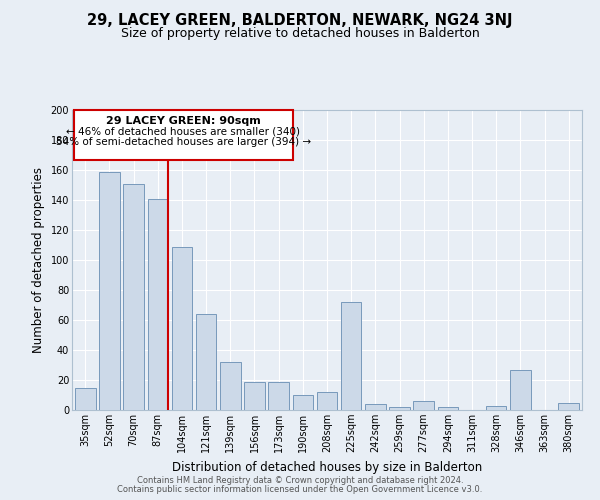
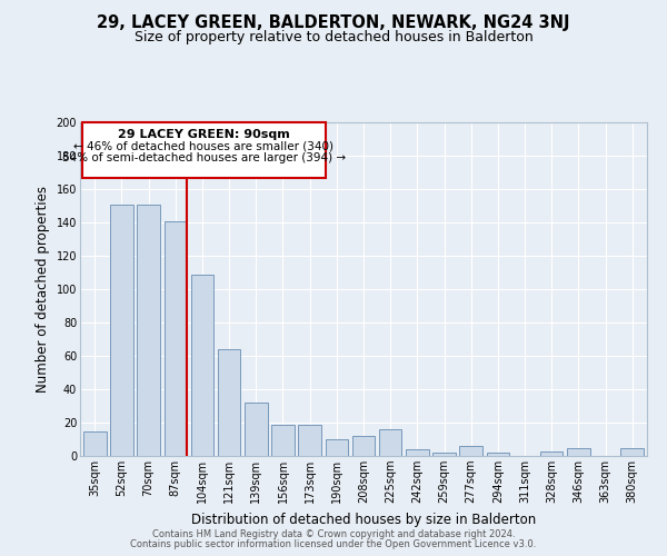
52sqm: 159 -> 151
225sqm: 72 -> 16
346sqm: 27 -> 5
